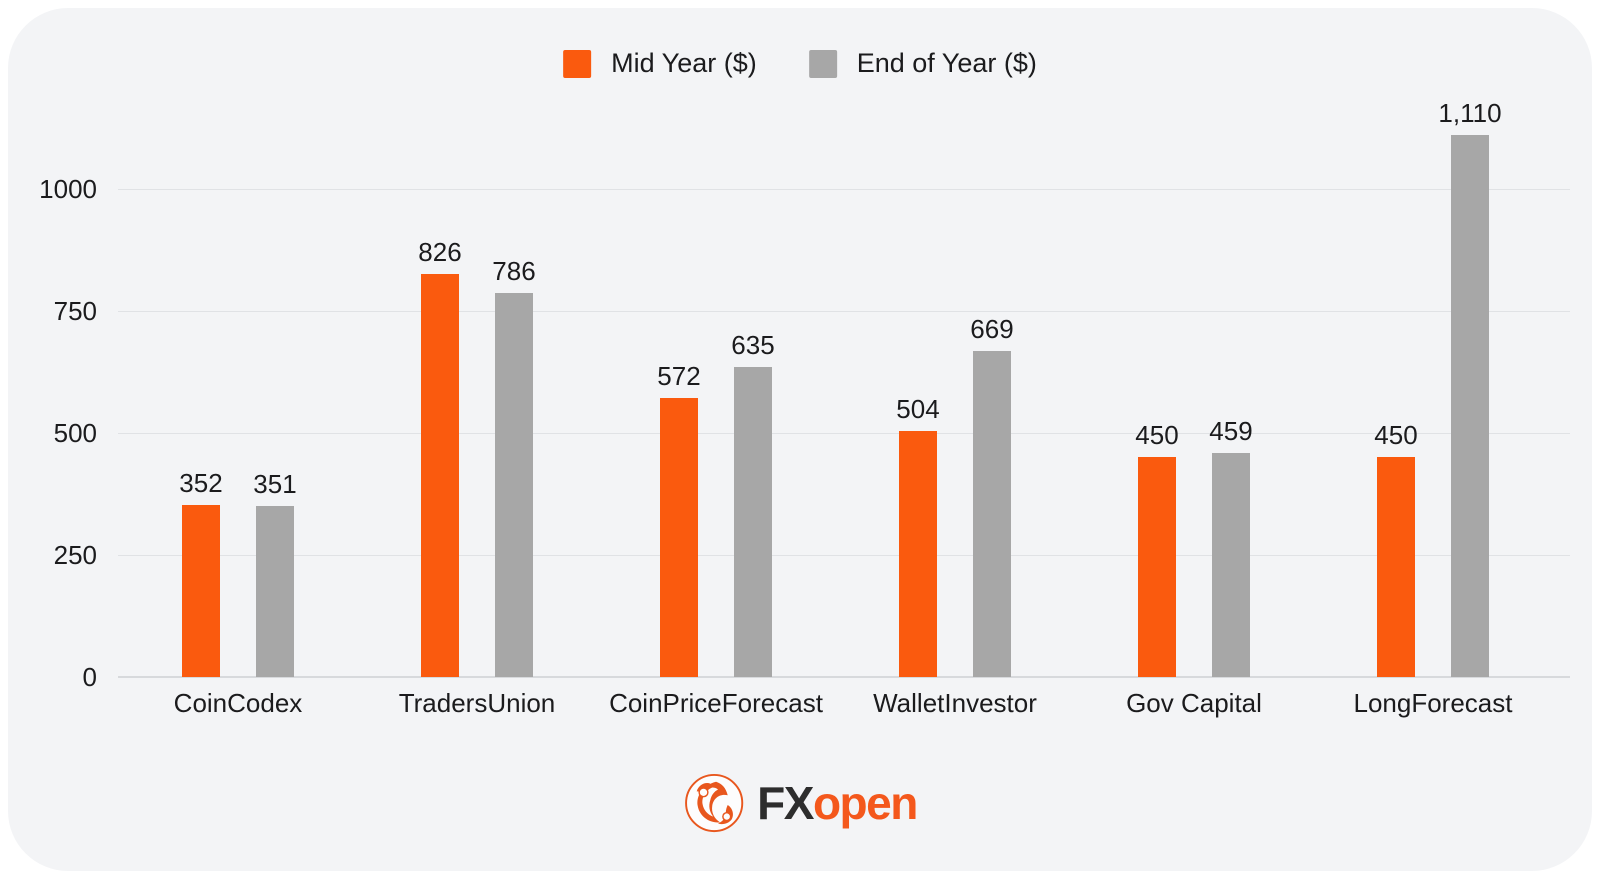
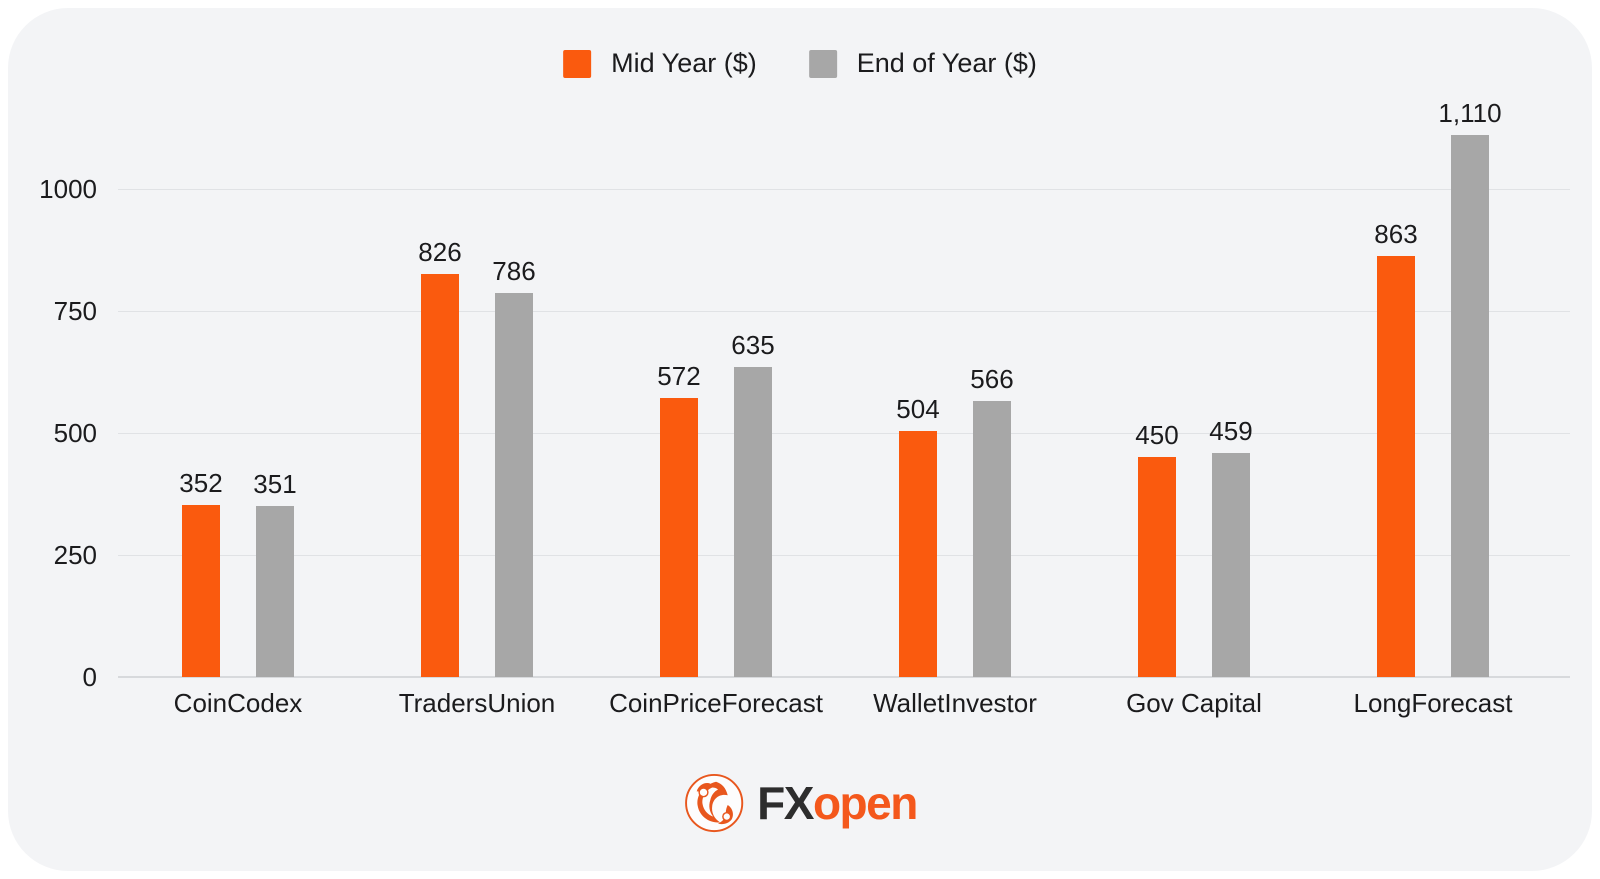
End of Year ($)/WalletInvestor: 669 -> 566
Mid Year ($)/LongForecast: 450 -> 863
